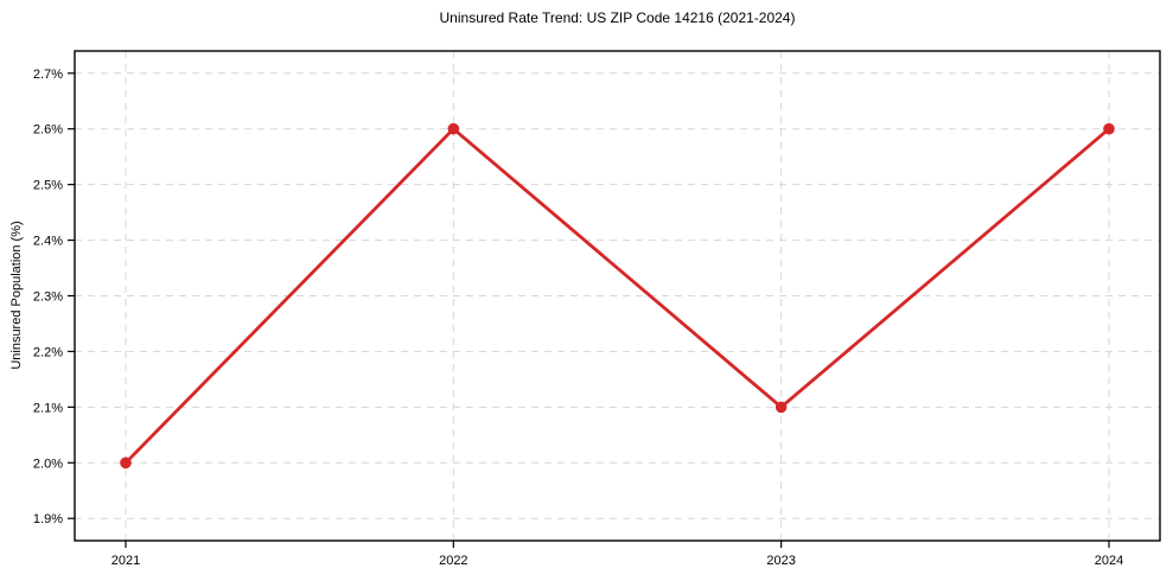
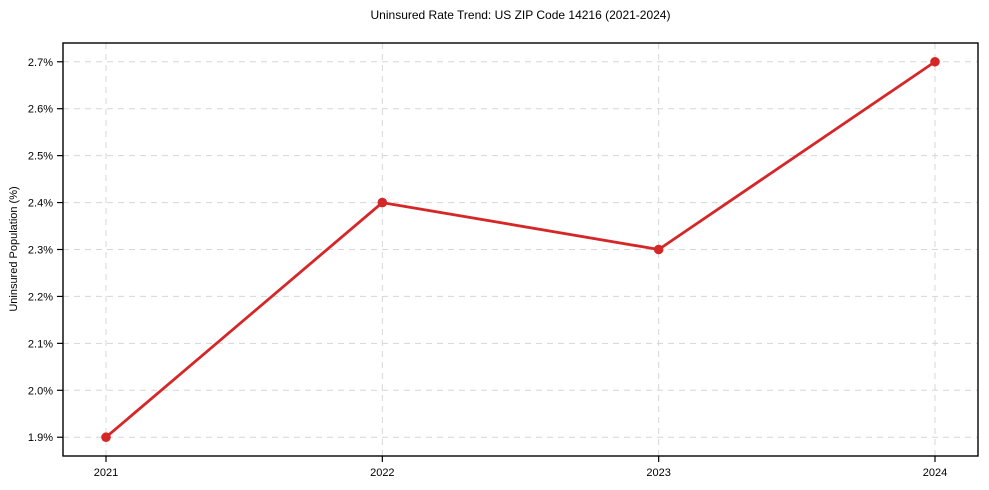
2021: 2.0% -> 1.9%
2022: 2.6% -> 2.4%
2023: 2.1% -> 2.3%
2024: 2.6% -> 2.7%
